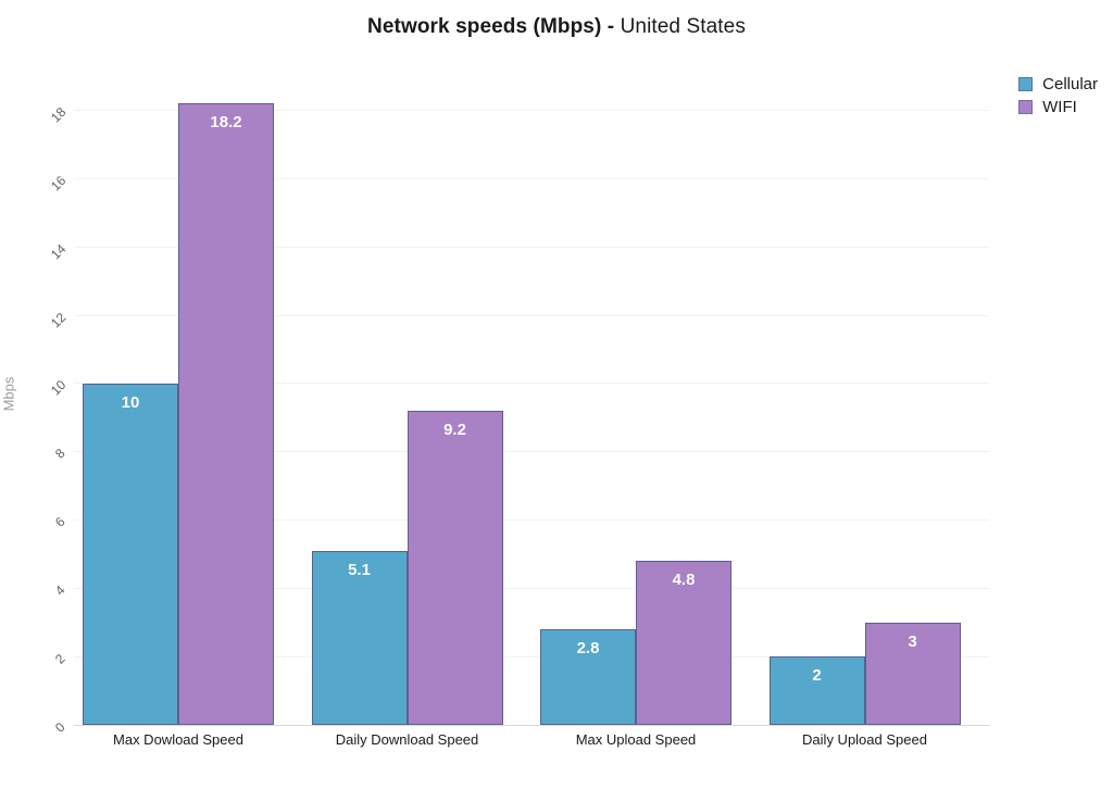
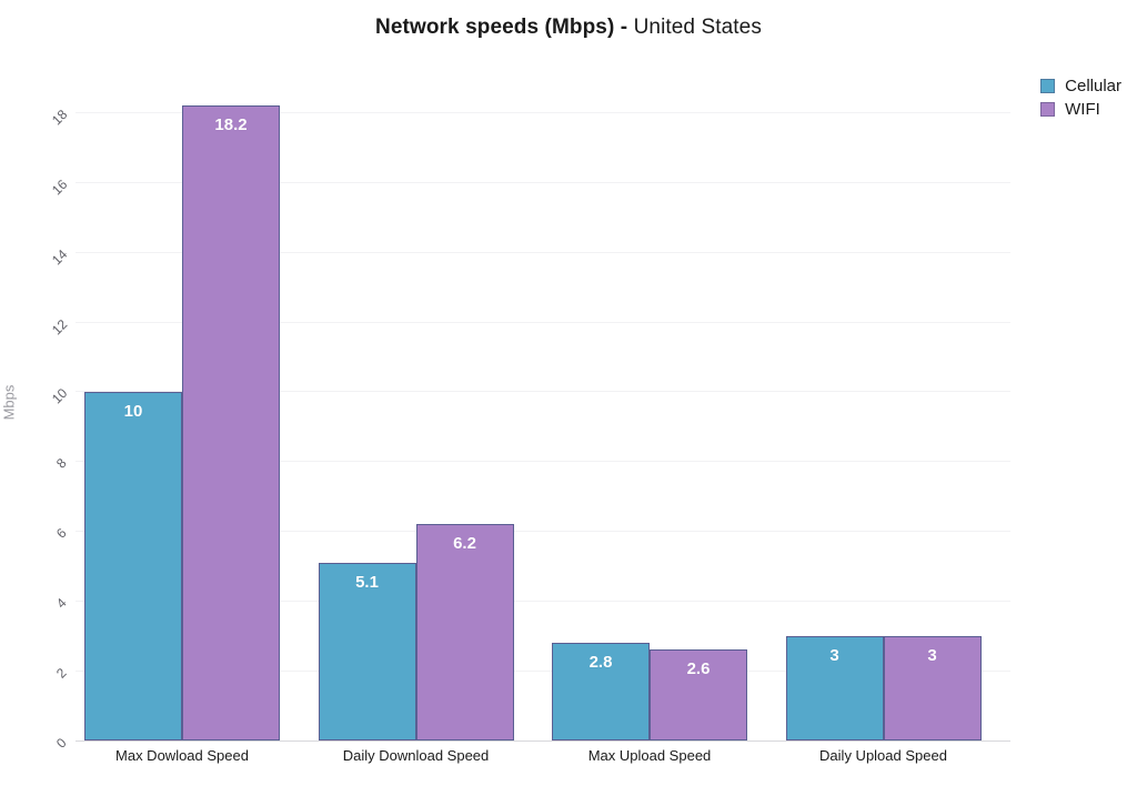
WIFI/Daily Download Speed: 9.2 -> 6.2
WIFI/Max Upload Speed: 4.8 -> 2.6
Cellular/Daily Upload Speed: 2 -> 3
